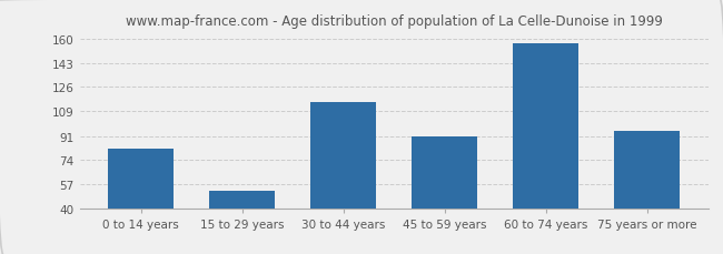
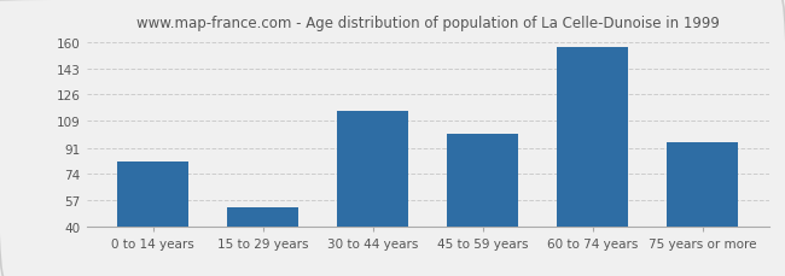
45 to 59 years: 91 -> 100
